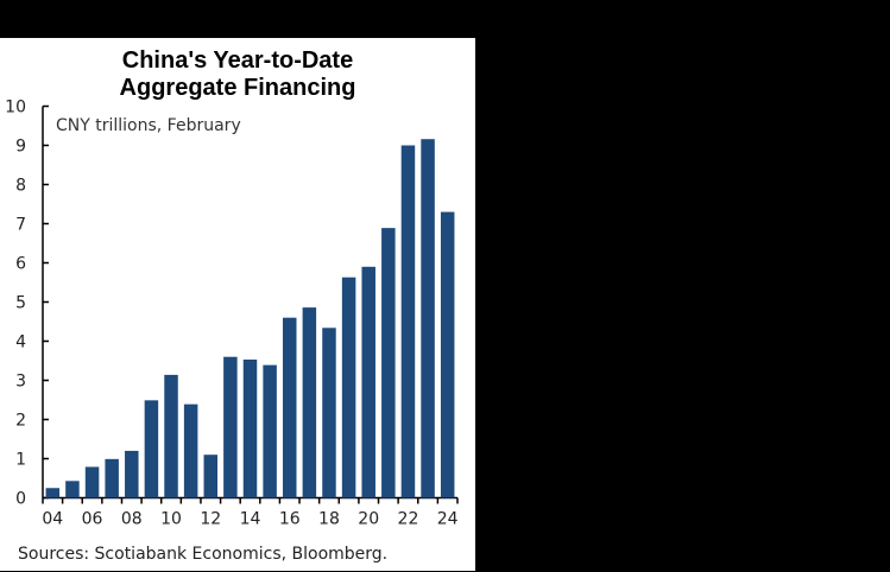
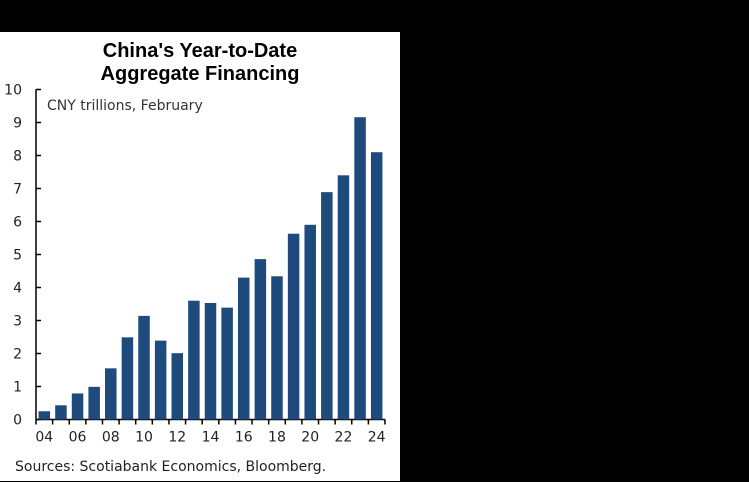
08: 1.2 -> 1.6
12: 1.1 -> 2.0
16: 4.6 -> 4.3
22: 9.0 -> 7.4
24: 7.3 -> 8.1
